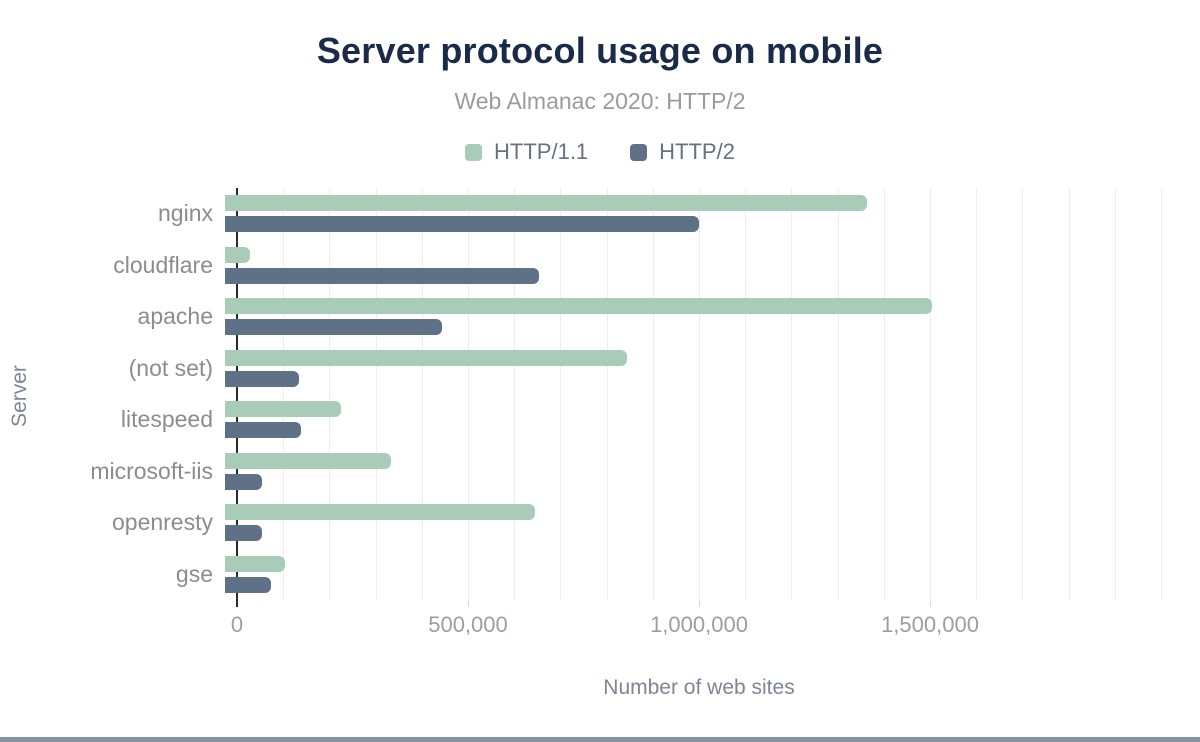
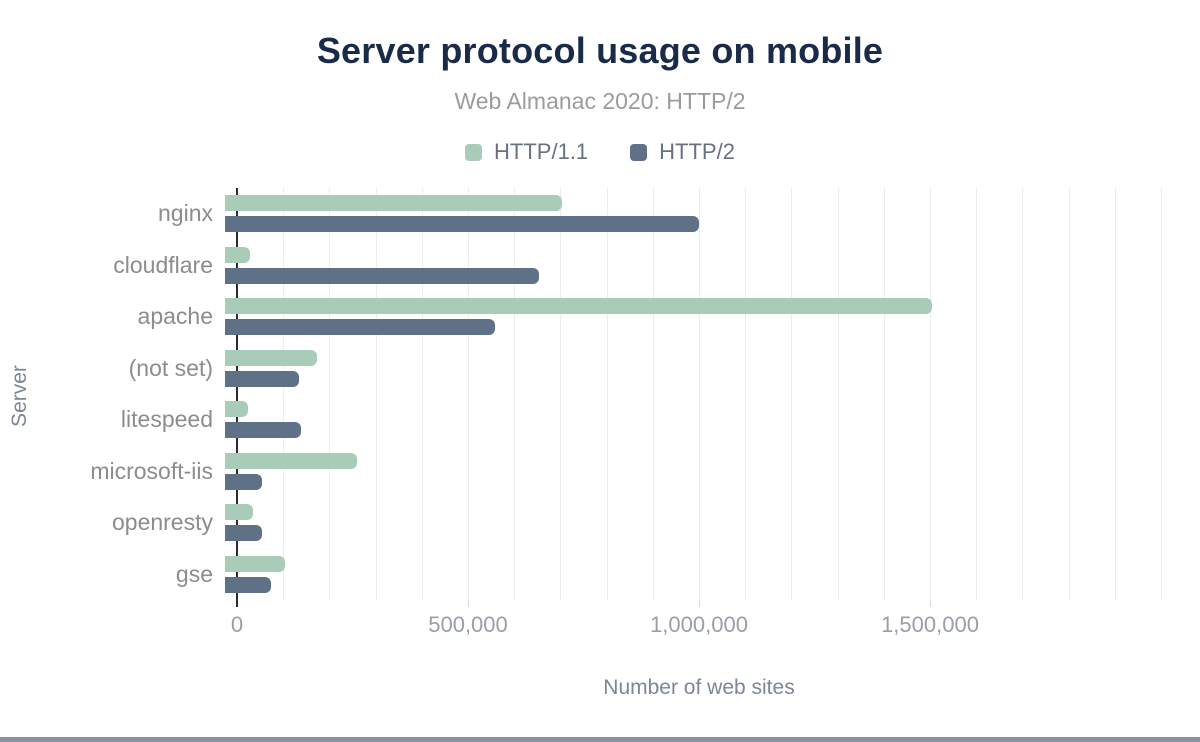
HTTP/1.1/nginx: 1390000 -> 730000
HTTP/2/apache: 470000 -> 580000
HTTP/1.1/(not set): 870000 -> 200000
HTTP/1.1/litespeed: 250000 -> 50000
HTTP/1.1/microsoft-iis: 360000 -> 280000
HTTP/1.1/openresty: 670000 -> 60000
